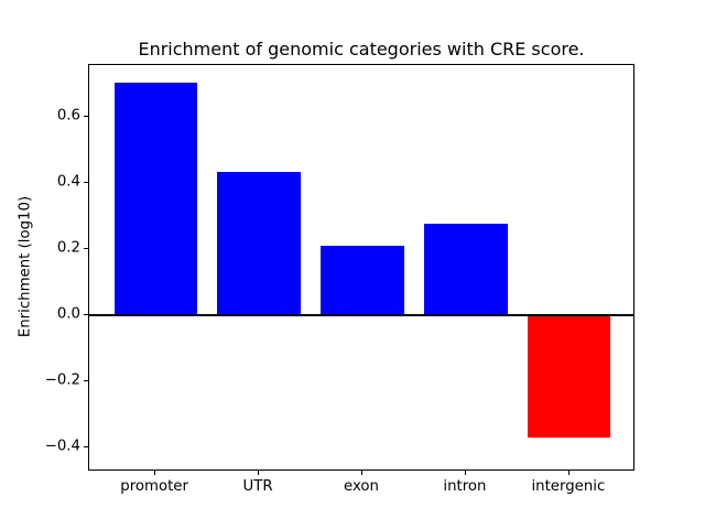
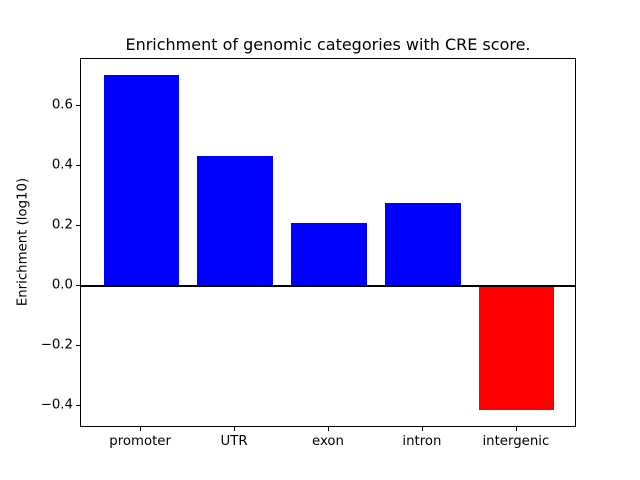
intergenic: -0.37 -> -0.41
